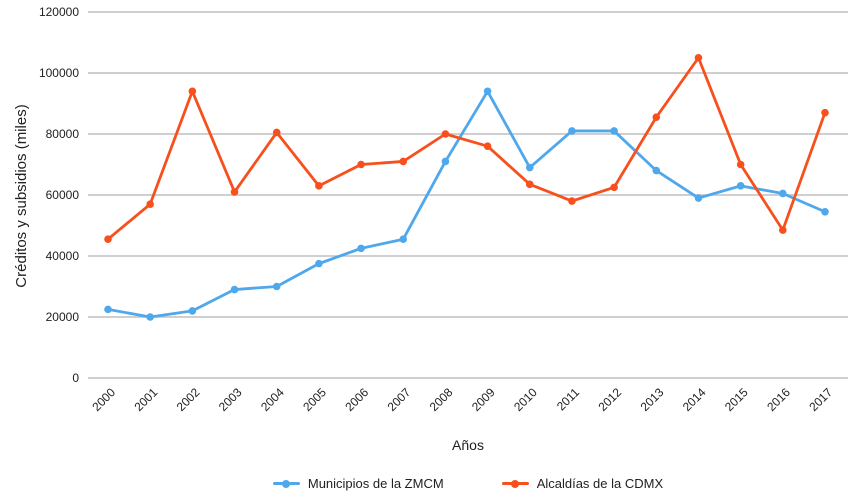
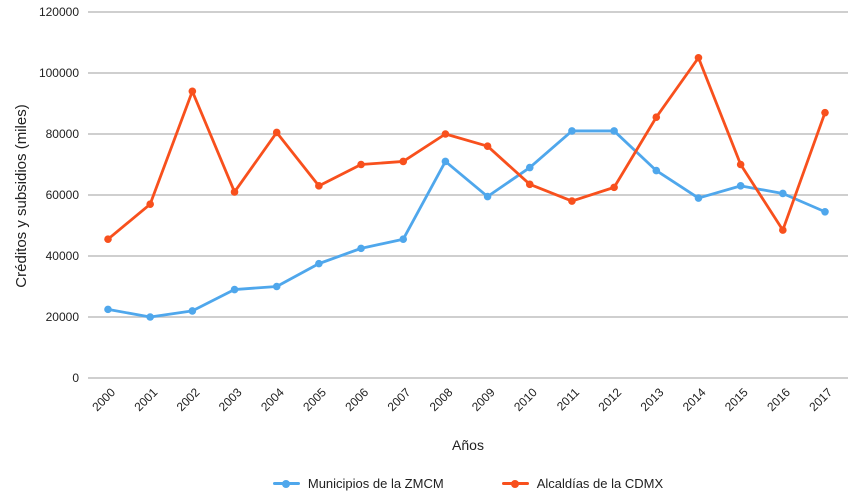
Municipios de la ZMCM/2009: 94000 -> 60000
